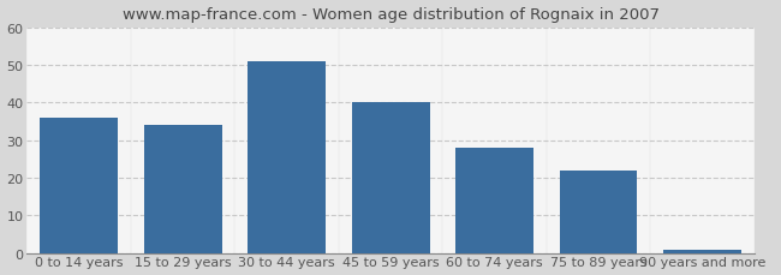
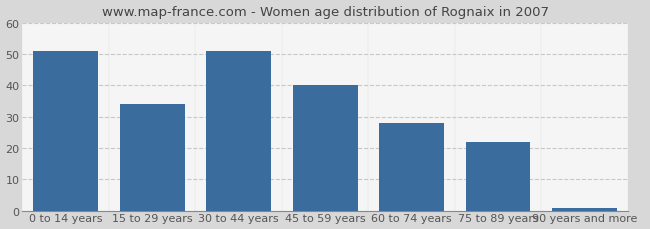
0 to 14 years: 36 -> 51
